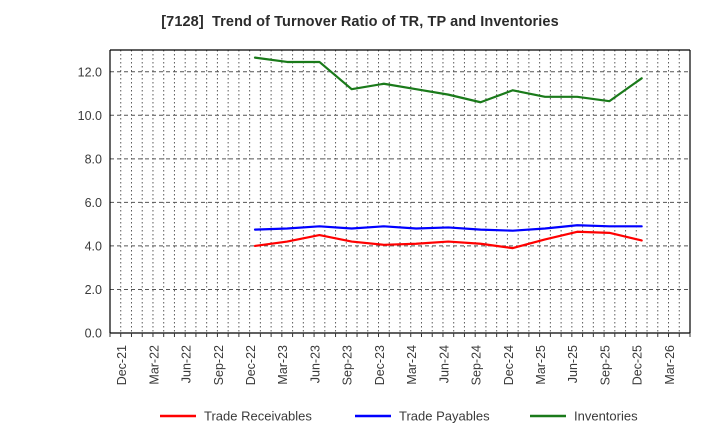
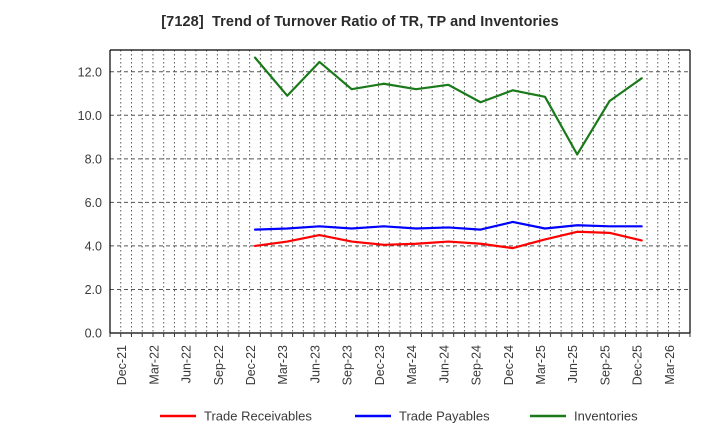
Inventories/Mar-23: 12.4 -> 10.9
Inventories/Jun-24: 10.9 -> 11.4
Trade Payables/Dec-24: 4.7 -> 5.1
Inventories/Jun-25: 10.8 -> 8.2
